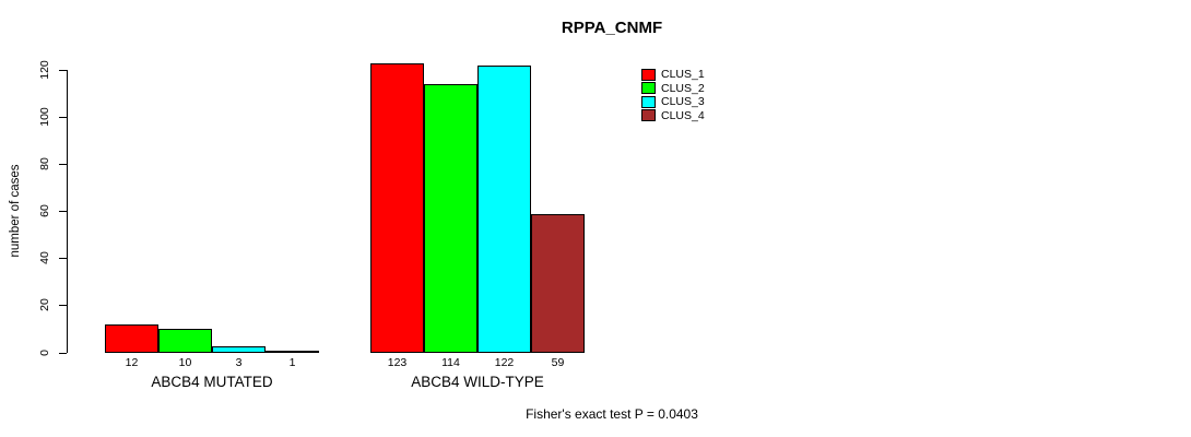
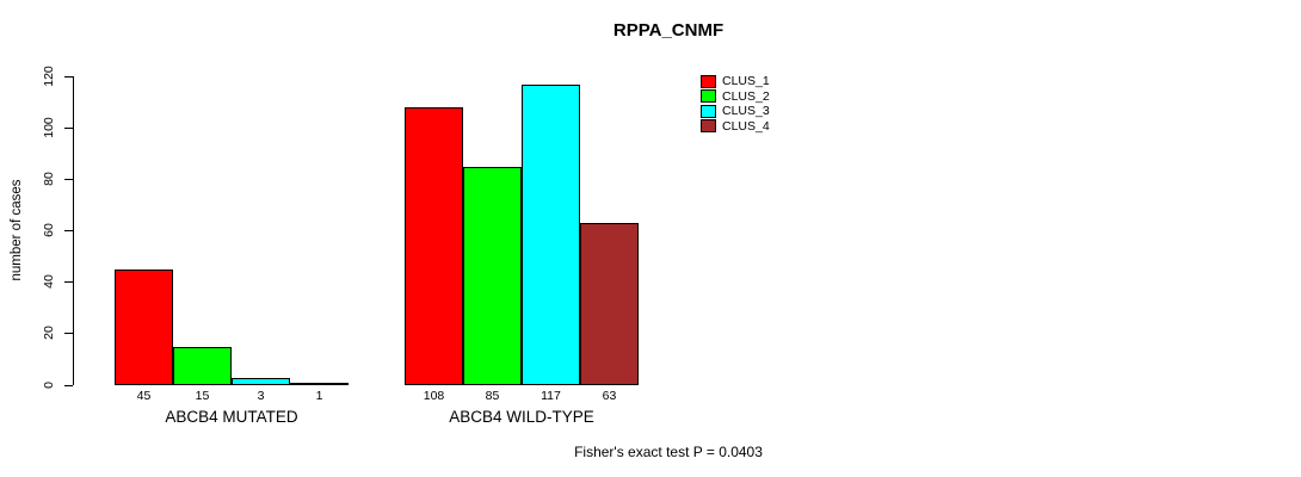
CLUS_1/ABCB4 MUTATED: 12 -> 45
CLUS_2/ABCB4 MUTATED: 10 -> 15
CLUS_1/ABCB4 WILD-TYPE: 123 -> 108
CLUS_2/ABCB4 WILD-TYPE: 114 -> 85
CLUS_3/ABCB4 WILD-TYPE: 122 -> 117
CLUS_4/ABCB4 WILD-TYPE: 59 -> 63
